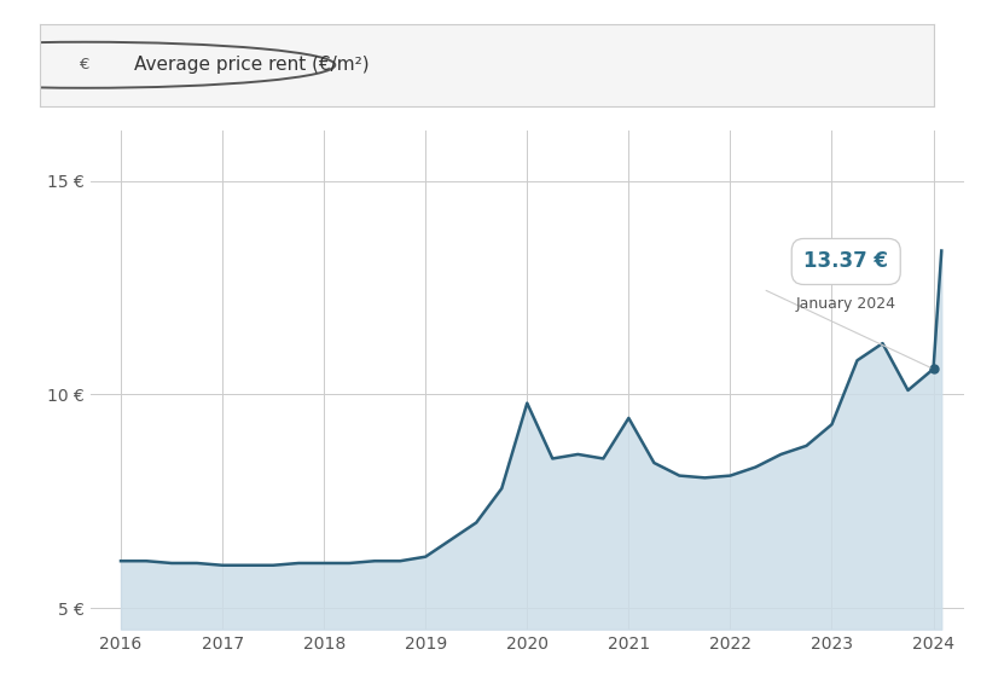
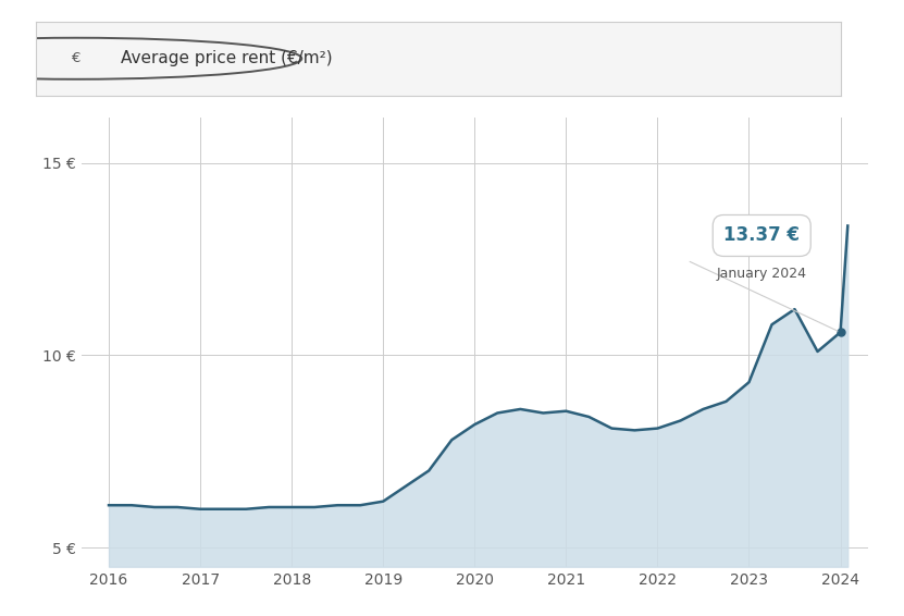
2020: 9.80 € -> 8.20 €
2021: 9.45 € -> 8.55 €
